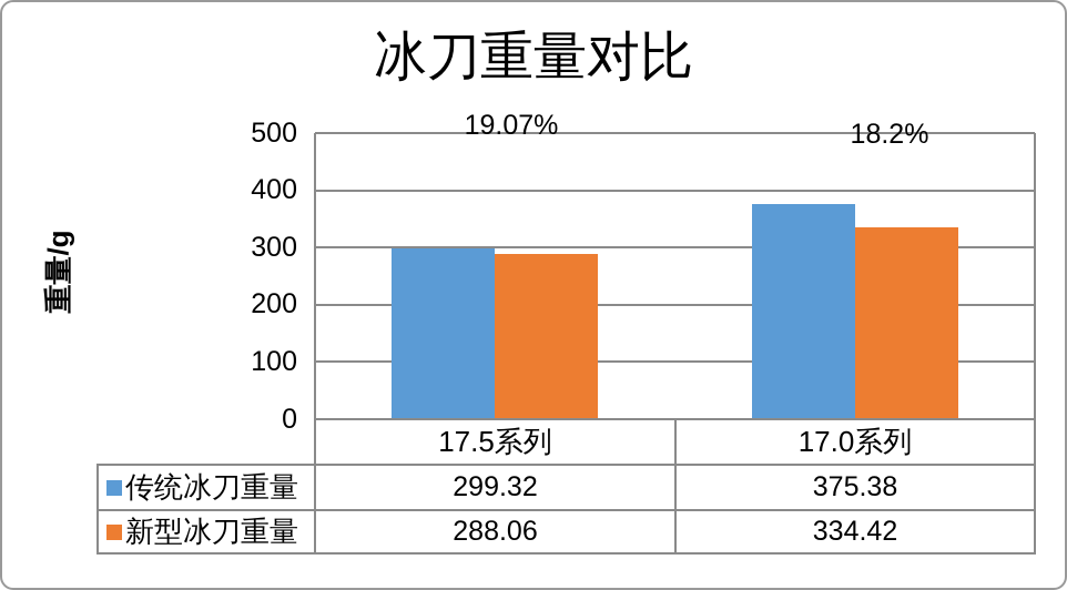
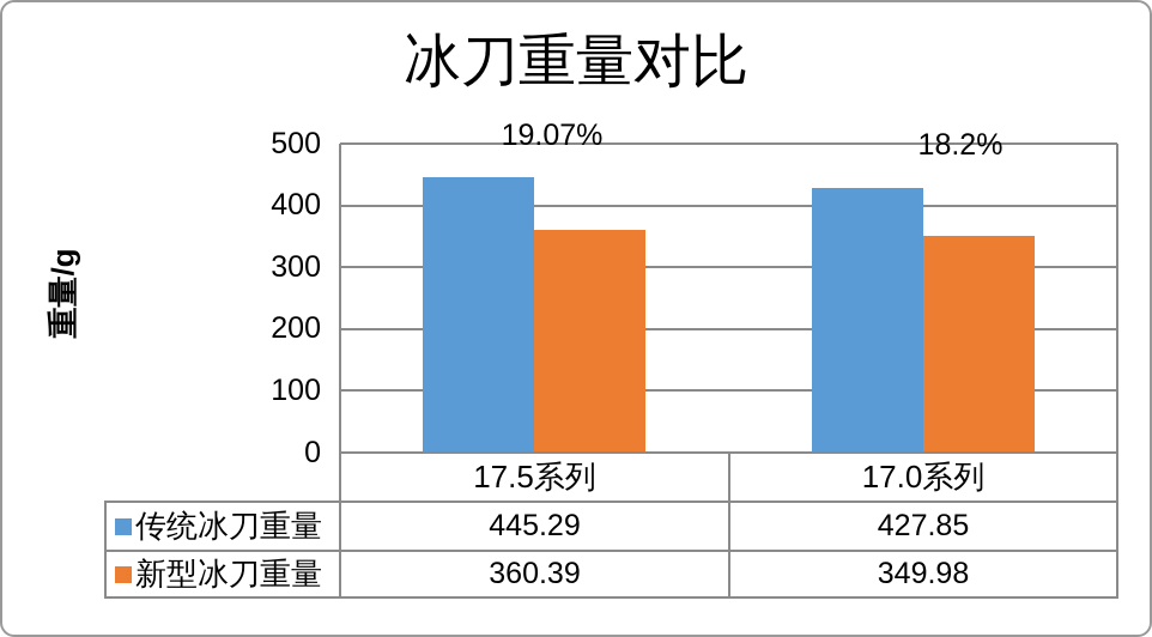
传统冰刀重量/17.5系列: 299.32 -> 445.29
新型冰刀重量/17.5系列: 288.06 -> 360.39
传统冰刀重量/17.0系列: 375.38 -> 427.85
新型冰刀重量/17.0系列: 334.42 -> 349.98
